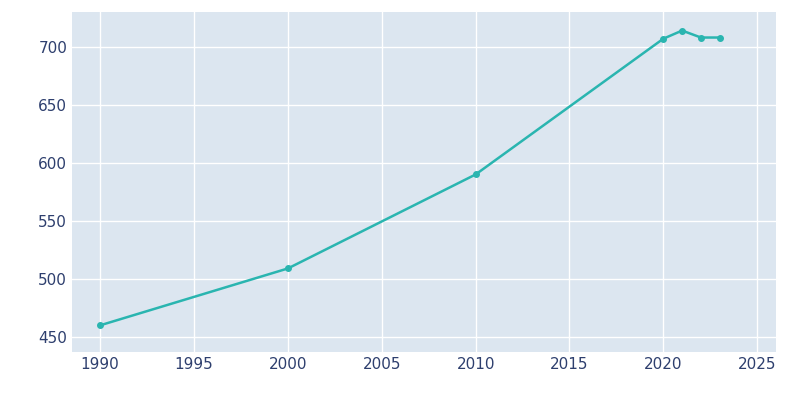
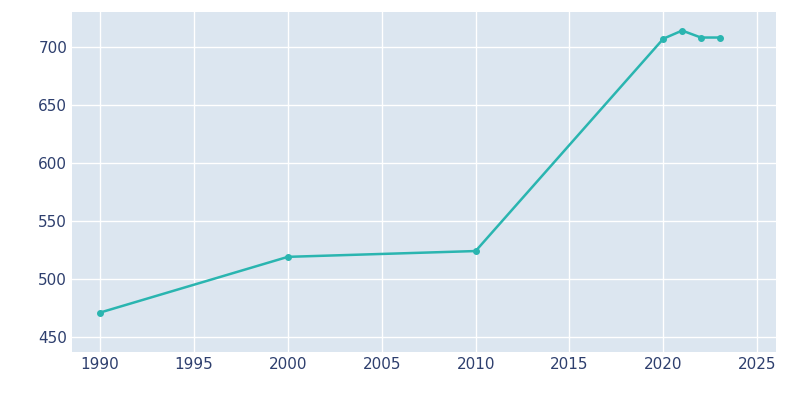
1990: 460 -> 471
2000: 509 -> 519
2010: 590 -> 524
